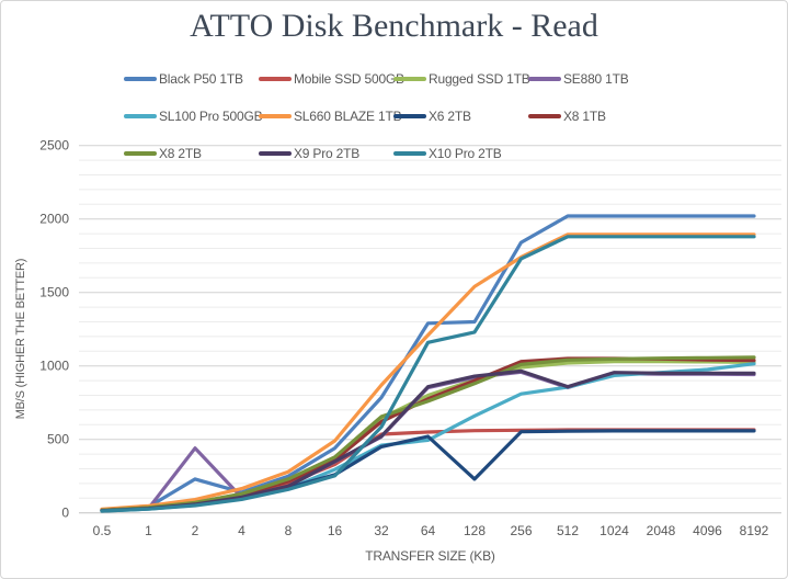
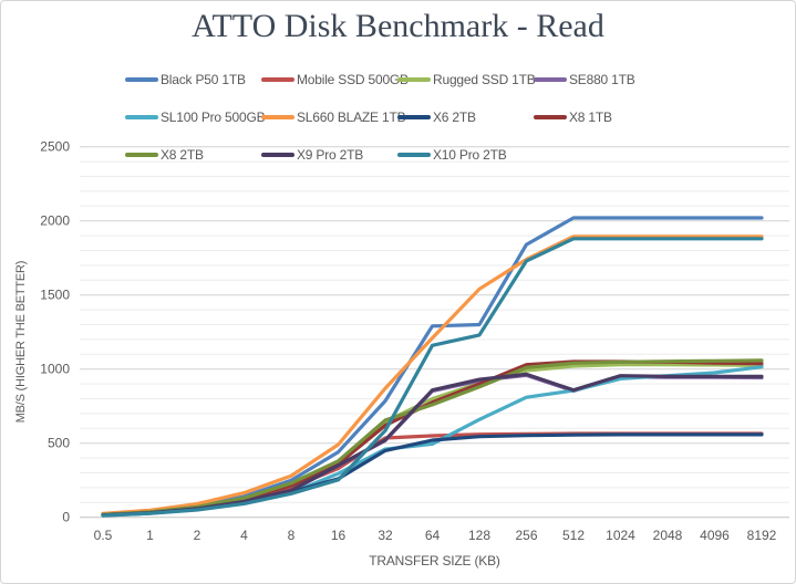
Black P50 1TB/2: 230 -> 80
SE880 1TB/2: 440 -> 60
X6 2TB/128: 230 -> 540
